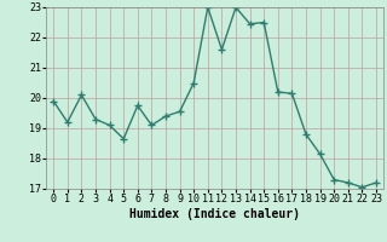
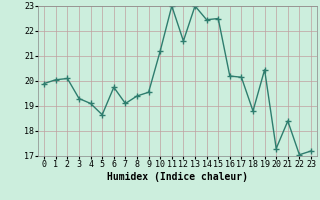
1: 19.20 -> 20.05
10: 20.50 -> 21.20
19: 18.15 -> 20.45
21: 17.20 -> 18.40
